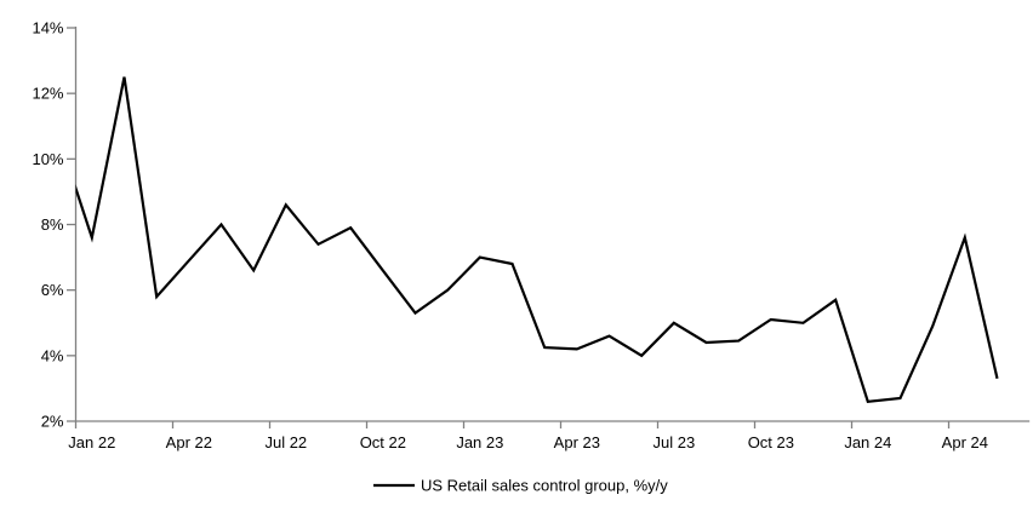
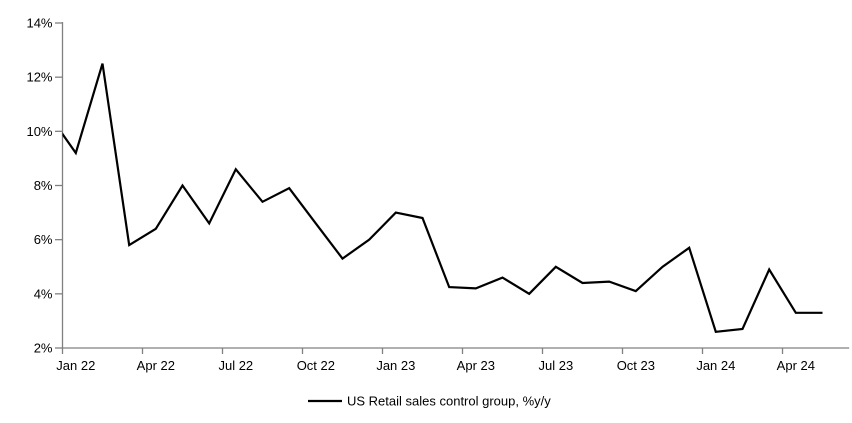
Jan 22: 7.6% -> 9.2%
Apr 22: 6.9% -> 6.4%
Oct 23: 5.1% -> 4.1%
Apr 24: 7.6% -> 3.3%
